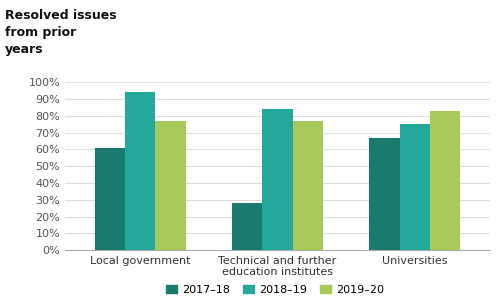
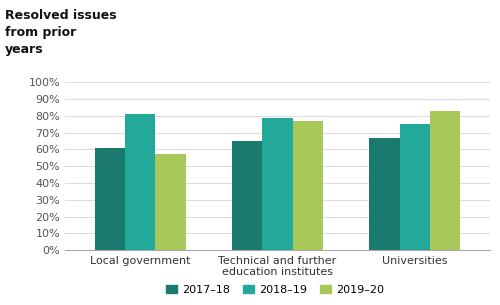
2018–19/Local government: 94% -> 81%
2019–20/Local government: 77% -> 57%
2017–18/Technical and further education institutes: 28% -> 65%
2018–19/Technical and further education institutes: 84% -> 79%
